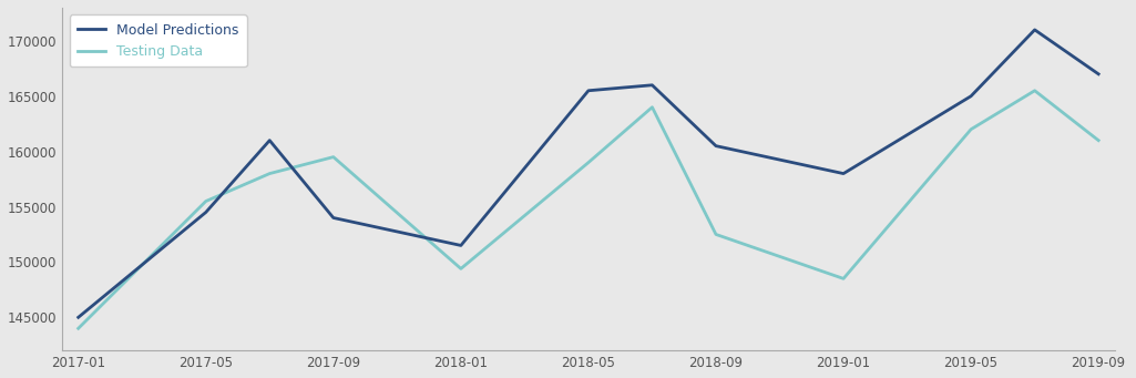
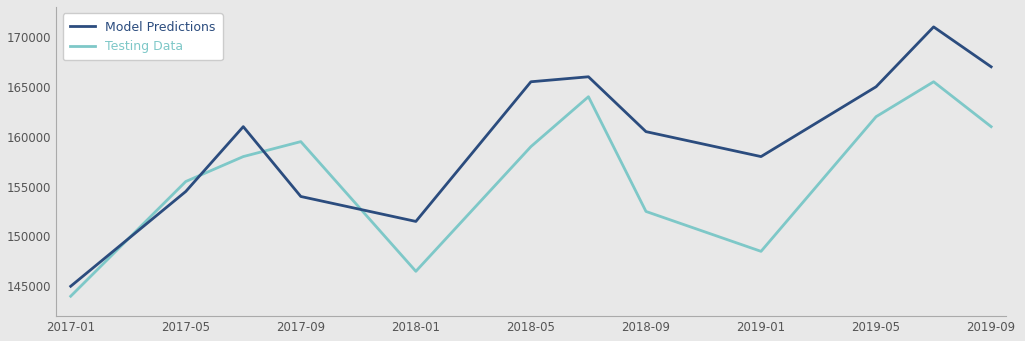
Testing Data/2018-01: 149400 -> 146500
